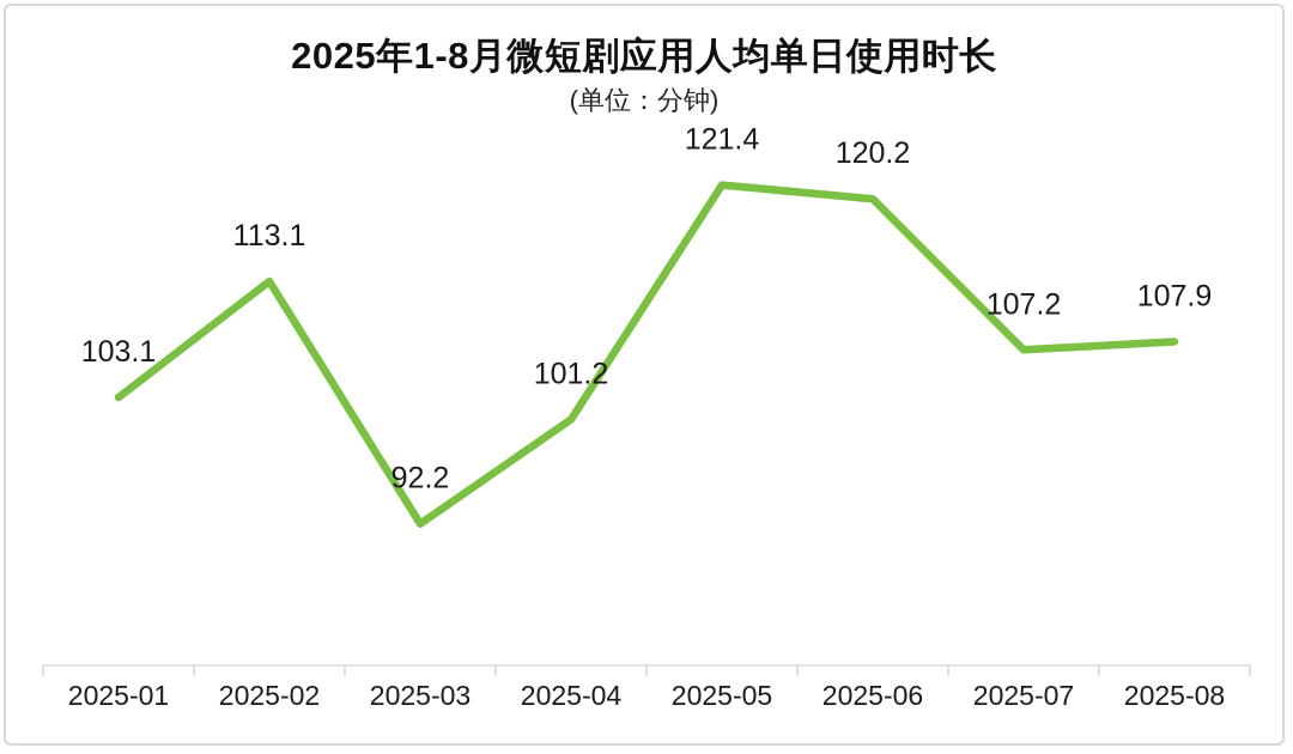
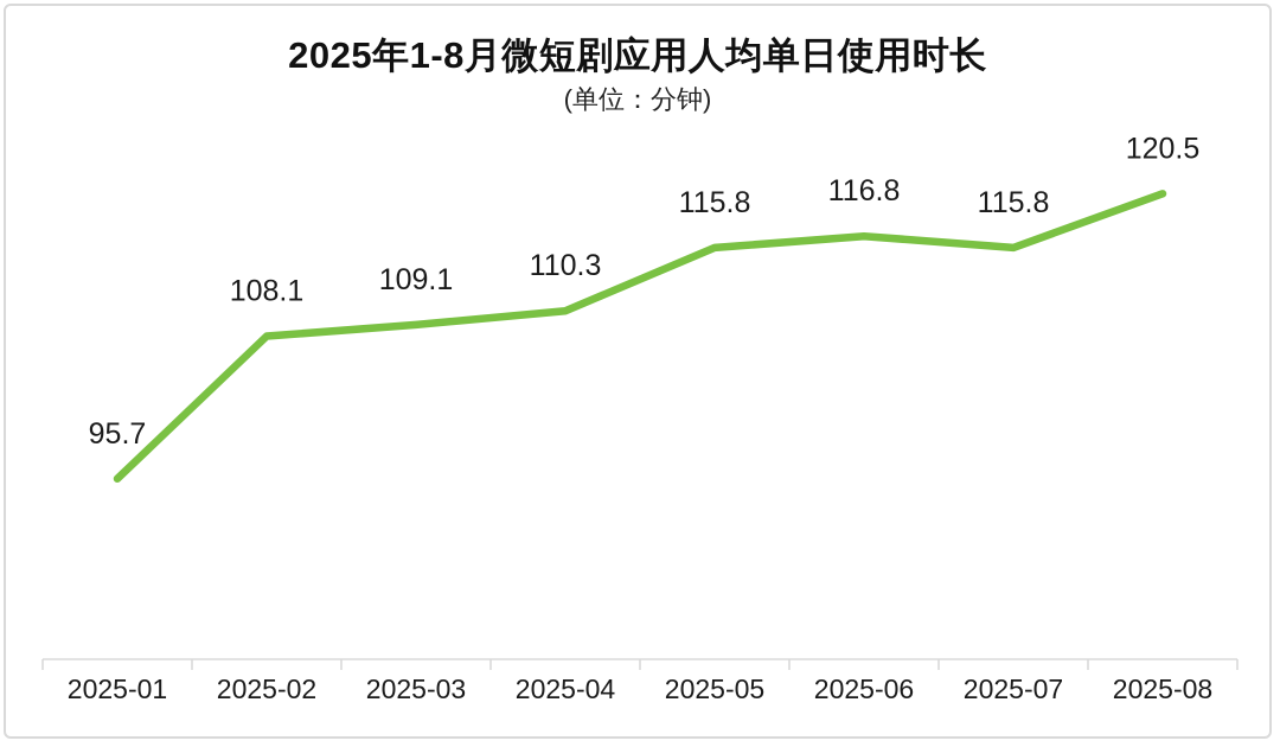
2025-01: 103.1 -> 95.7
2025-02: 113.1 -> 108.1
2025-03: 92.2 -> 109.1
2025-04: 101.2 -> 110.3
2025-05: 121.4 -> 115.8
2025-06: 120.2 -> 116.8
2025-07: 107.2 -> 115.8
2025-08: 107.9 -> 120.5
